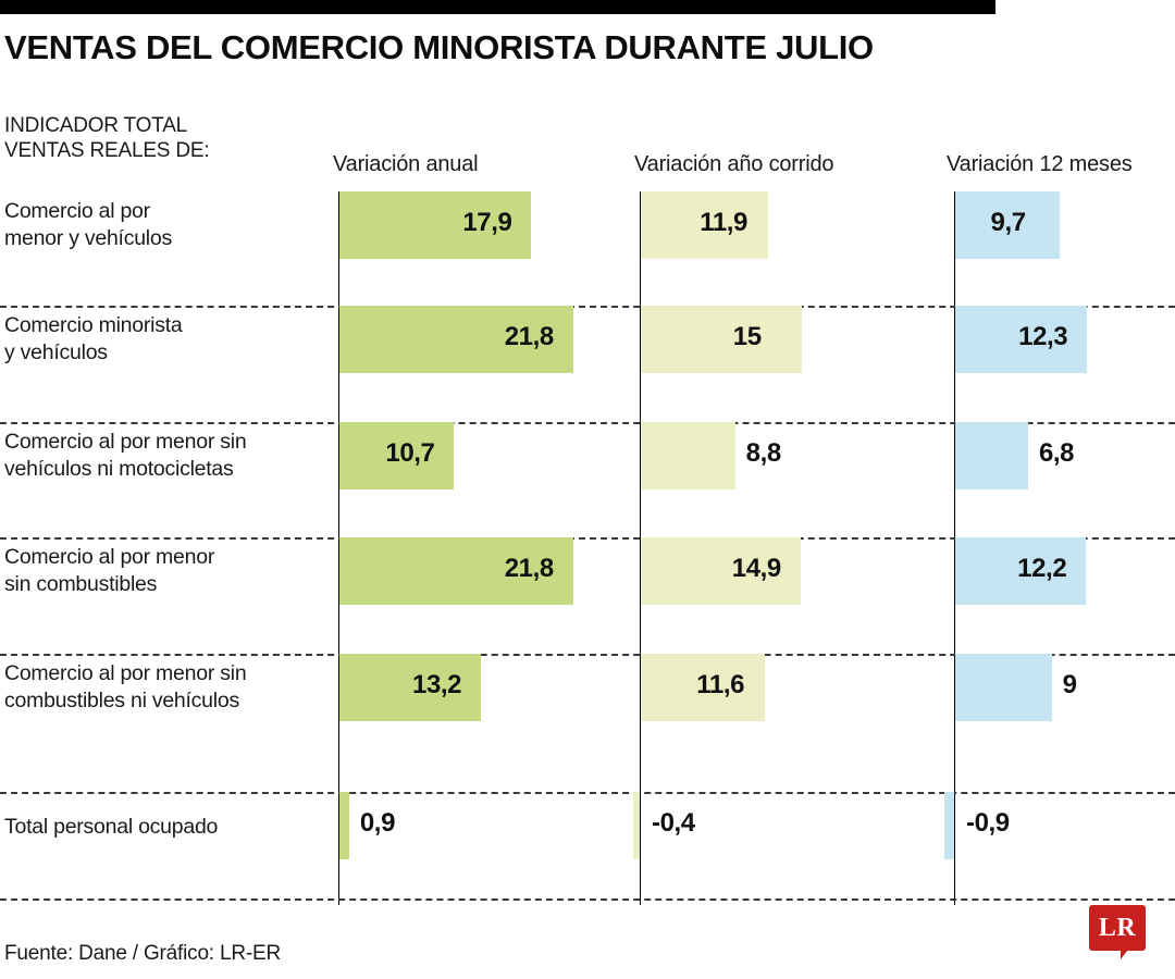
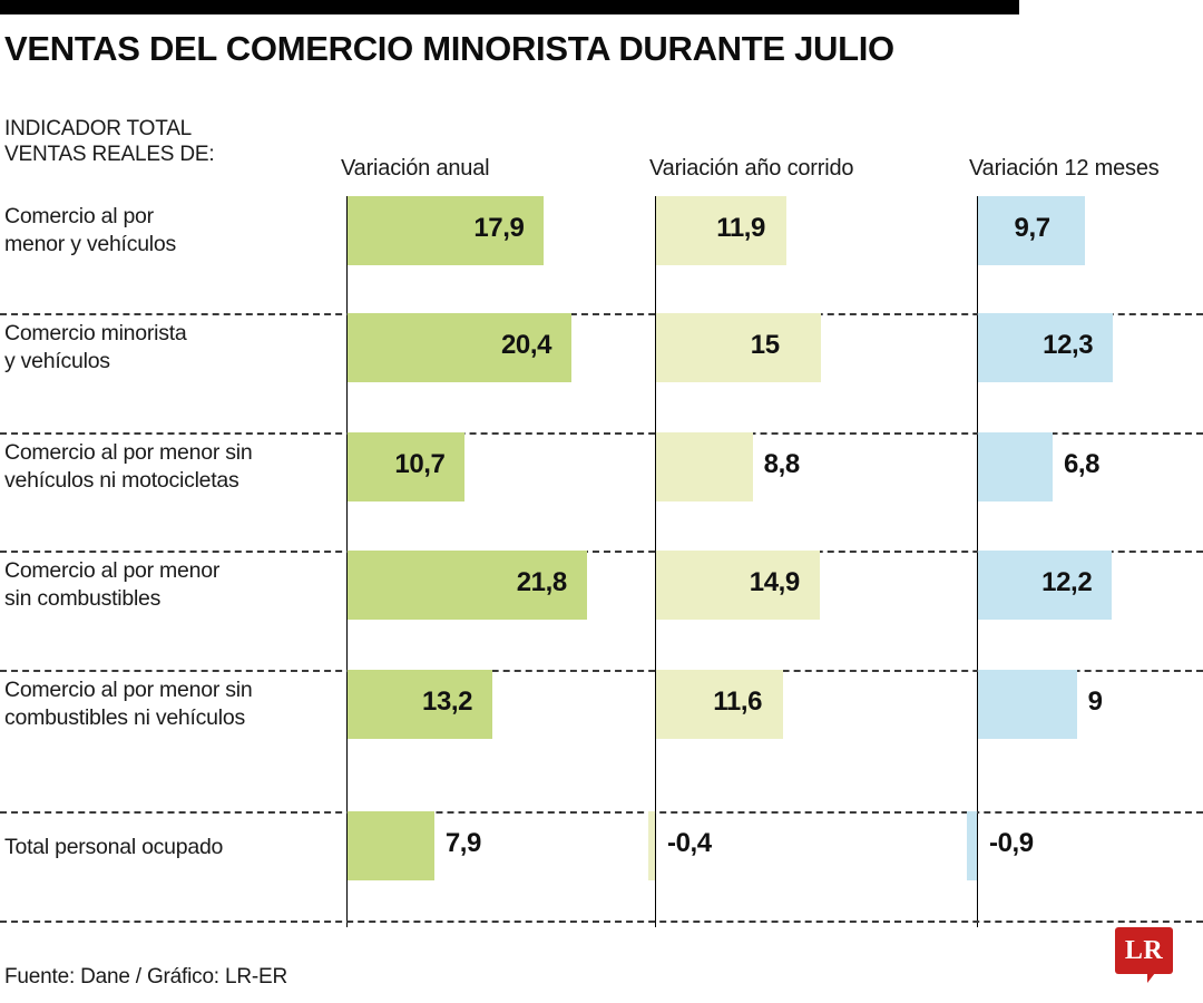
Variación anual/Comercio minorista y vehículos: 21,8 -> 20,4
Variación anual/Total personal ocupado: 0,9 -> 7,9
